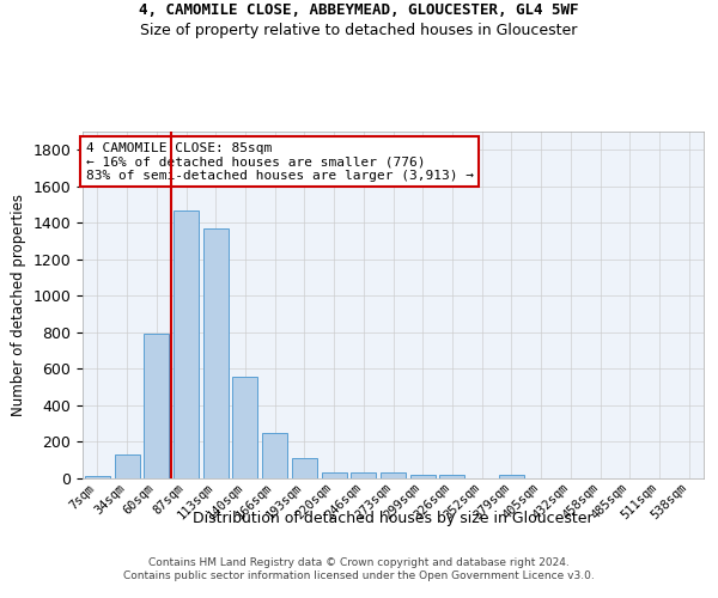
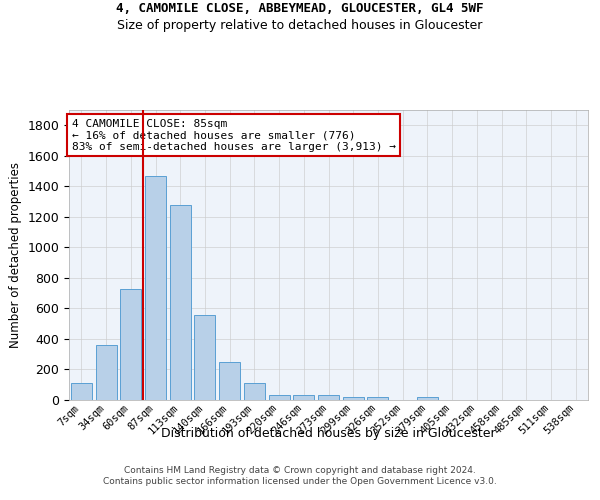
7sqm: 10 -> 110
34sqm: 130 -> 360
60sqm: 800 -> 730
113sqm: 1370 -> 1280
